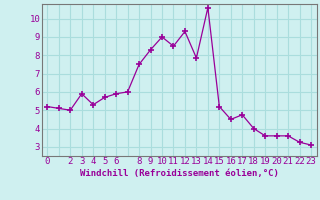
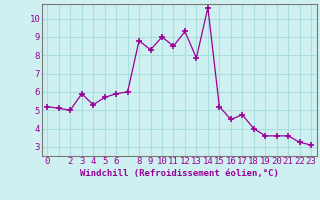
8: 7.5 -> 8.8
